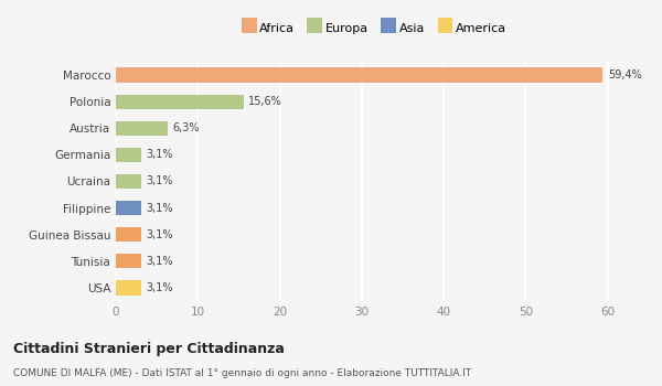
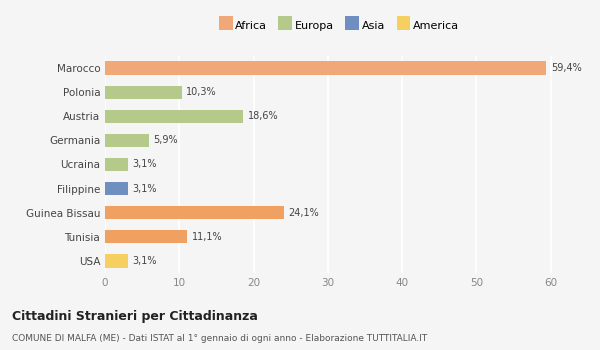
Polonia: 15,6% -> 10,3%
Austria: 6,3% -> 18,6%
Germania: 3,1% -> 5,9%
Guinea Bissau: 3,1% -> 24,1%
Tunisia: 3,1% -> 11,1%
